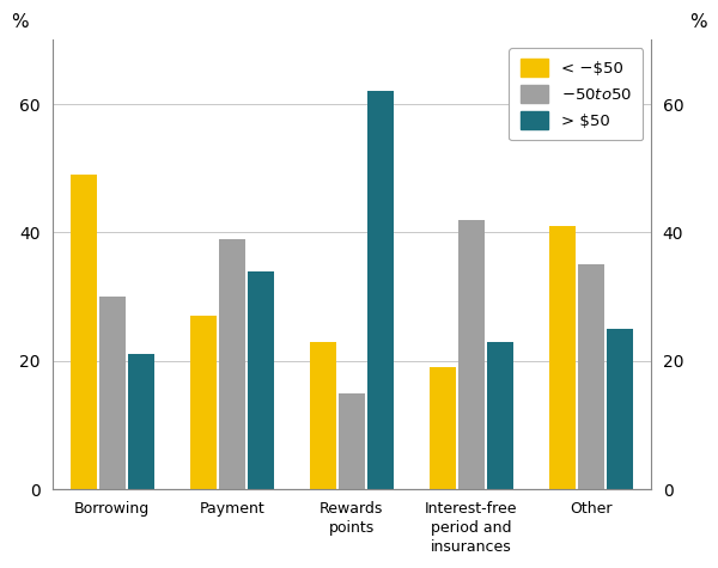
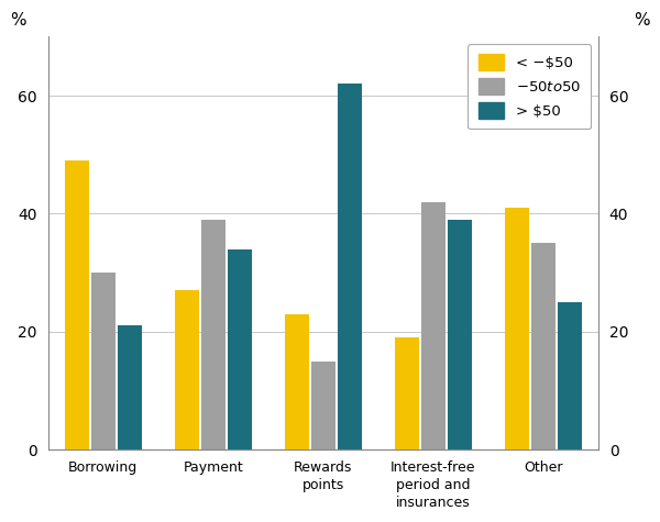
> $50/Interest-free period and insurances: 23 -> 39
